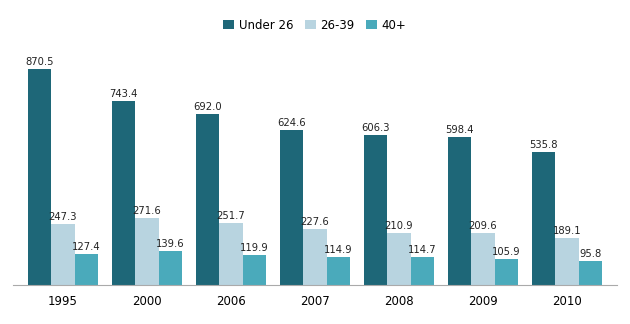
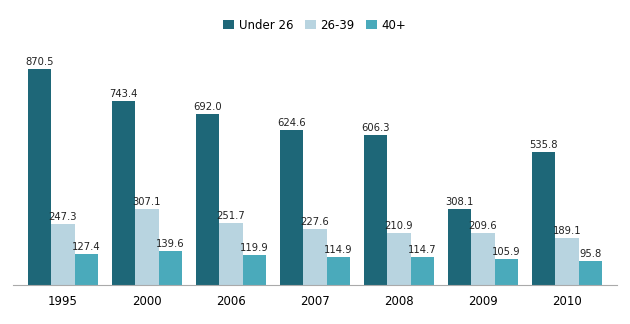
26-39/2000: 271.6 -> 307.1
Under 26/2009: 598.4 -> 308.1
